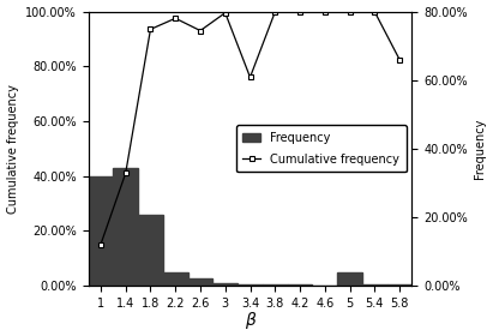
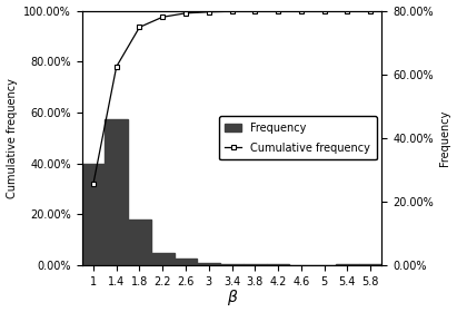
Cumulative frequency/1: 15.0% -> 32.0%
Frequency/1.4: 43.0% -> 57.5%
Cumulative frequency/1.4: 41.0% -> 78.0%
Frequency/1.8: 26.0% -> 18.0%
Cumulative frequency/2.6: 93.0% -> 99.0%
Cumulative frequency/3.4: 76.0% -> 99.7%
Frequency/5: 5.0% -> 0.1%
Cumulative frequency/5.8: 82.5% -> 100.0%
